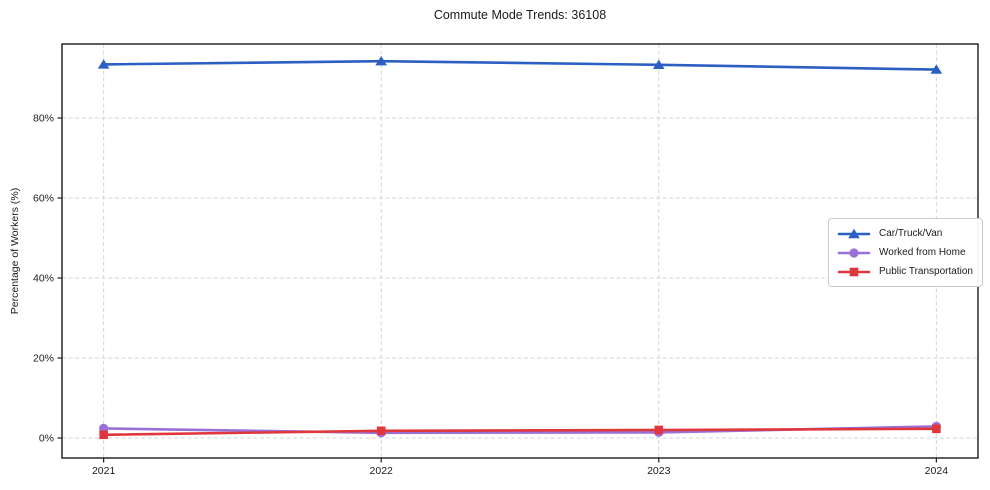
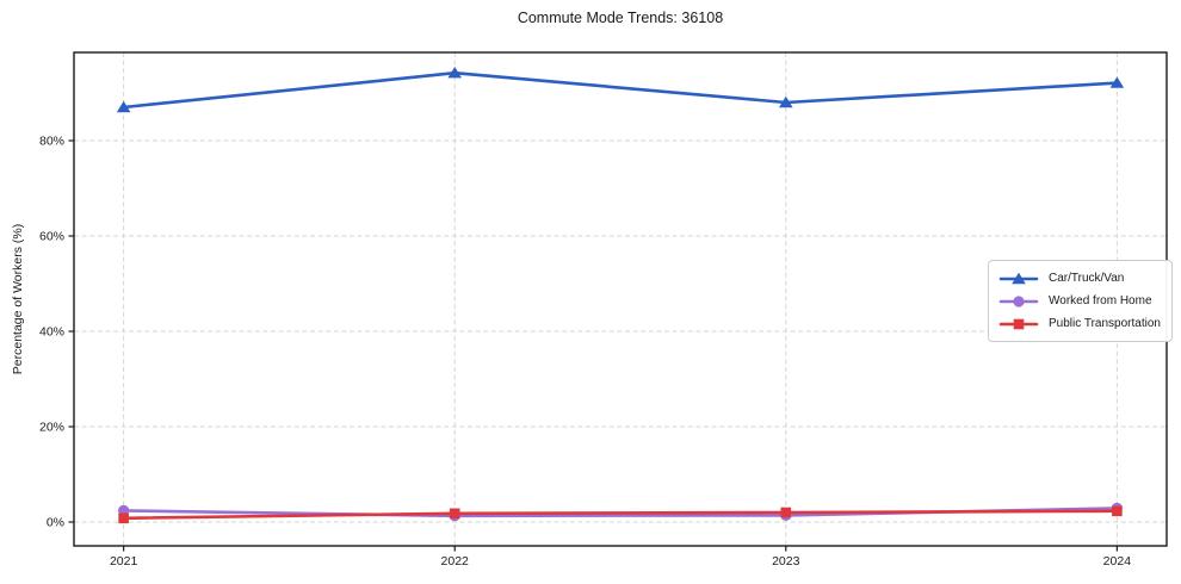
Car/Truck/Van/2021: 93% -> 87%
Car/Truck/Van/2023: 93% -> 88%
